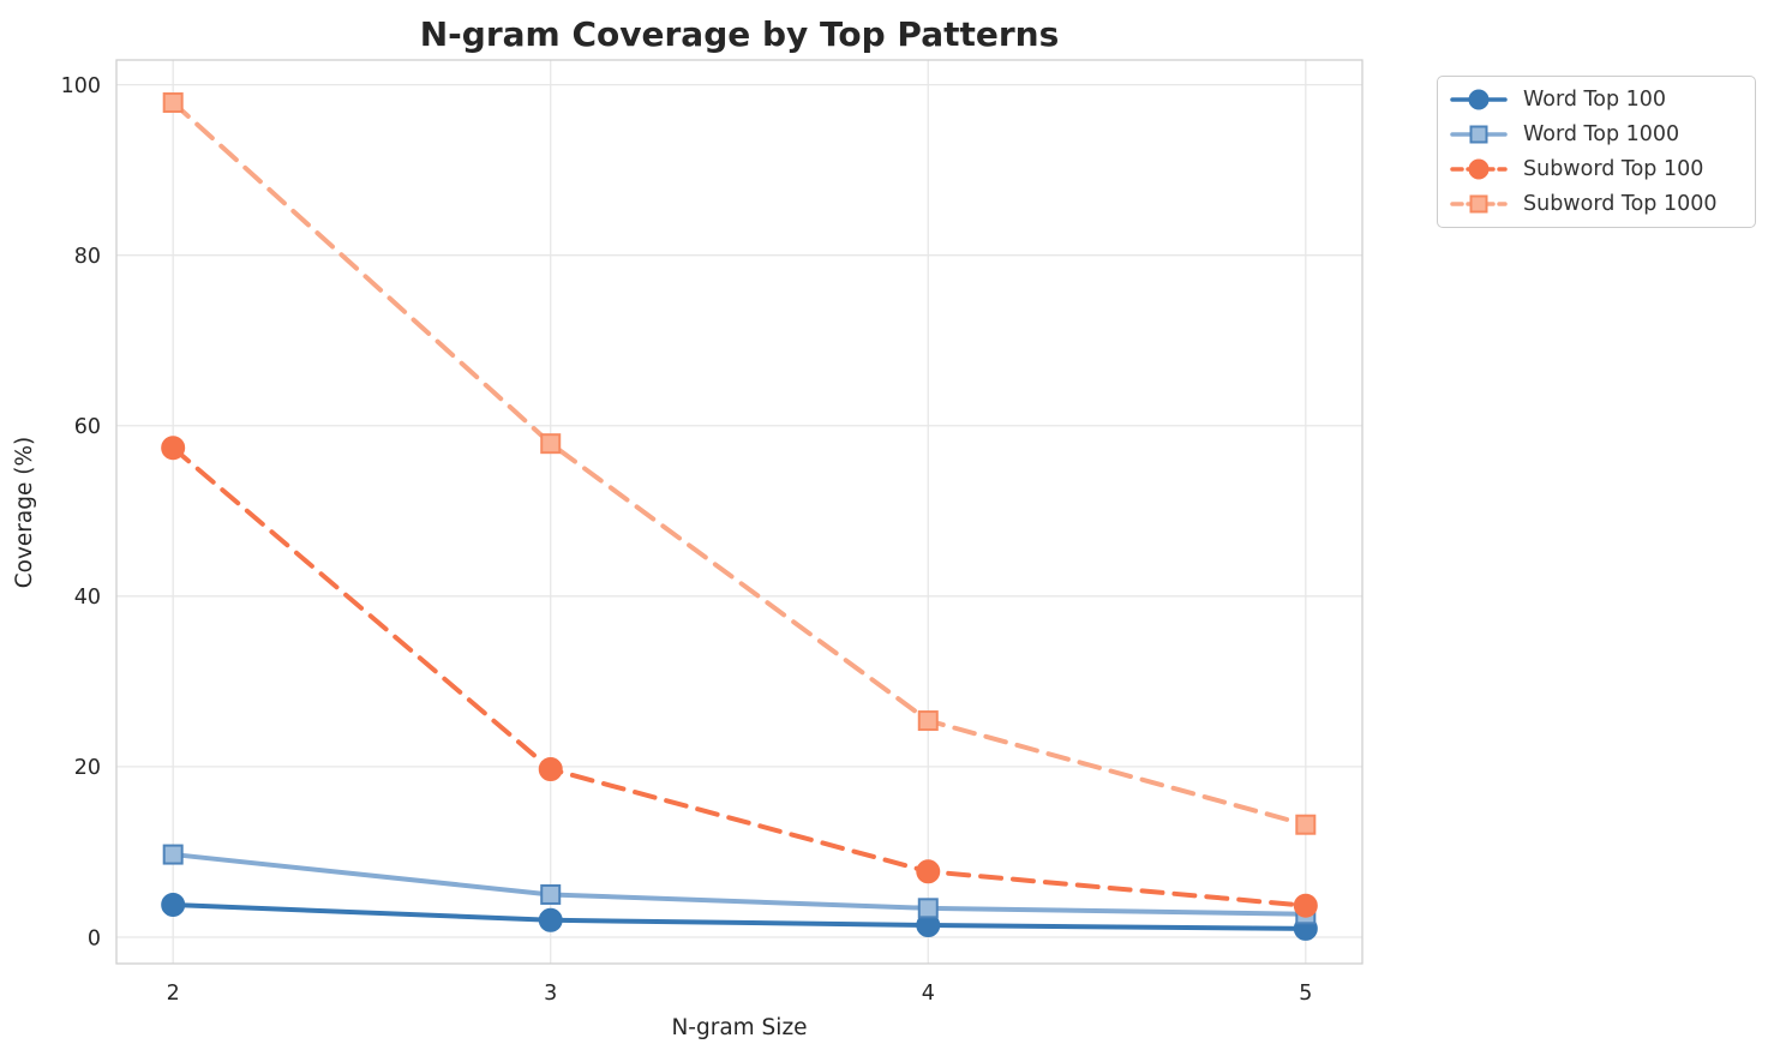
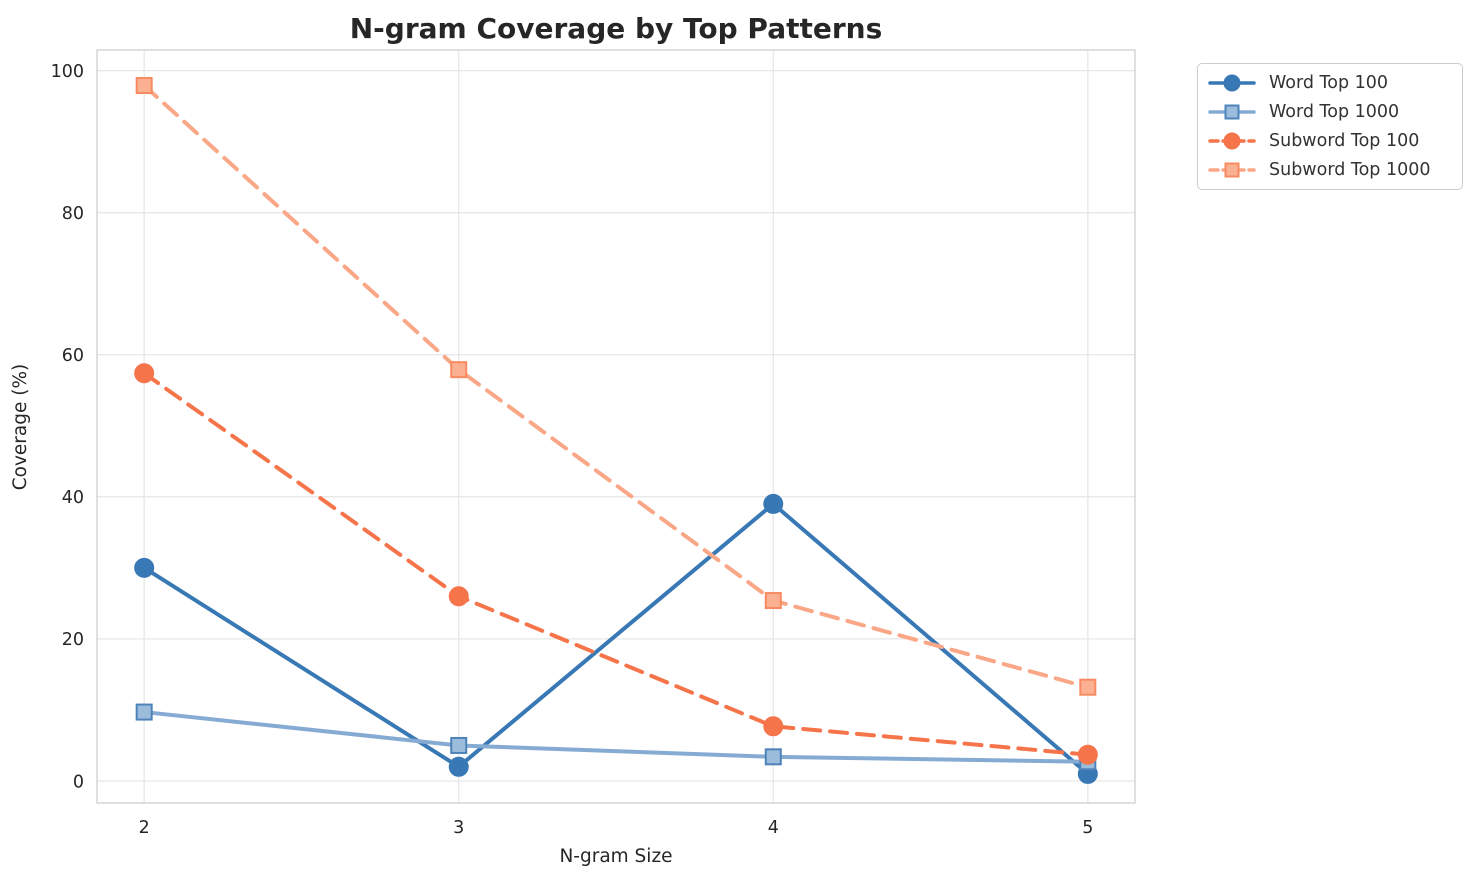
Word Top 100/2: 4 -> 30
Subword Top 100/3: 20 -> 26
Word Top 100/4: 1 -> 39
